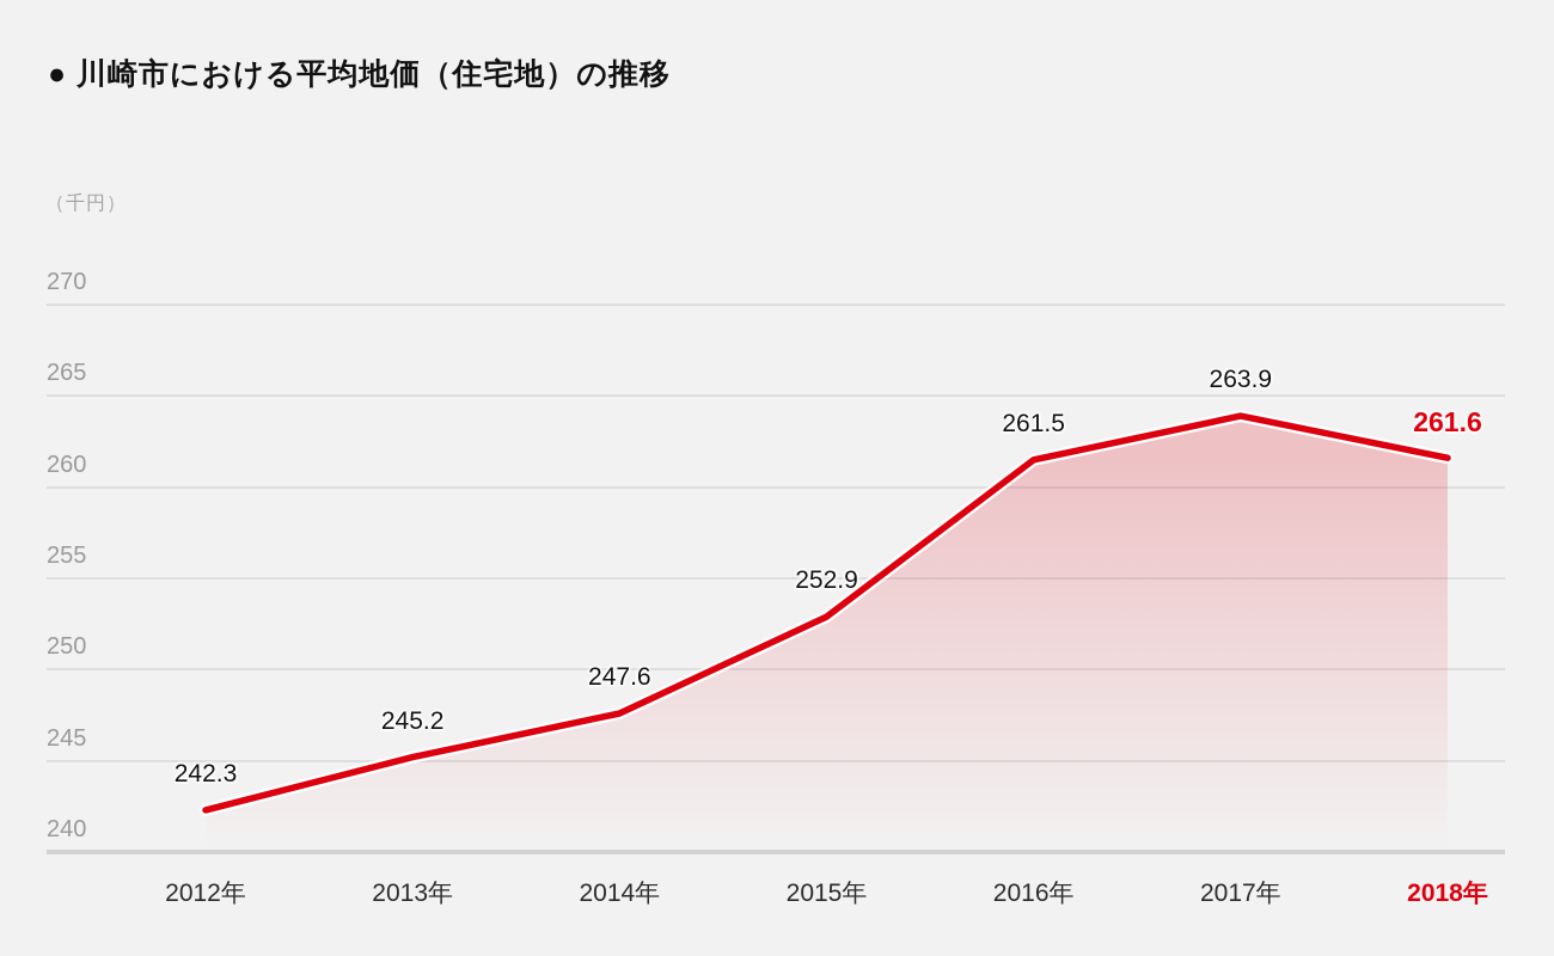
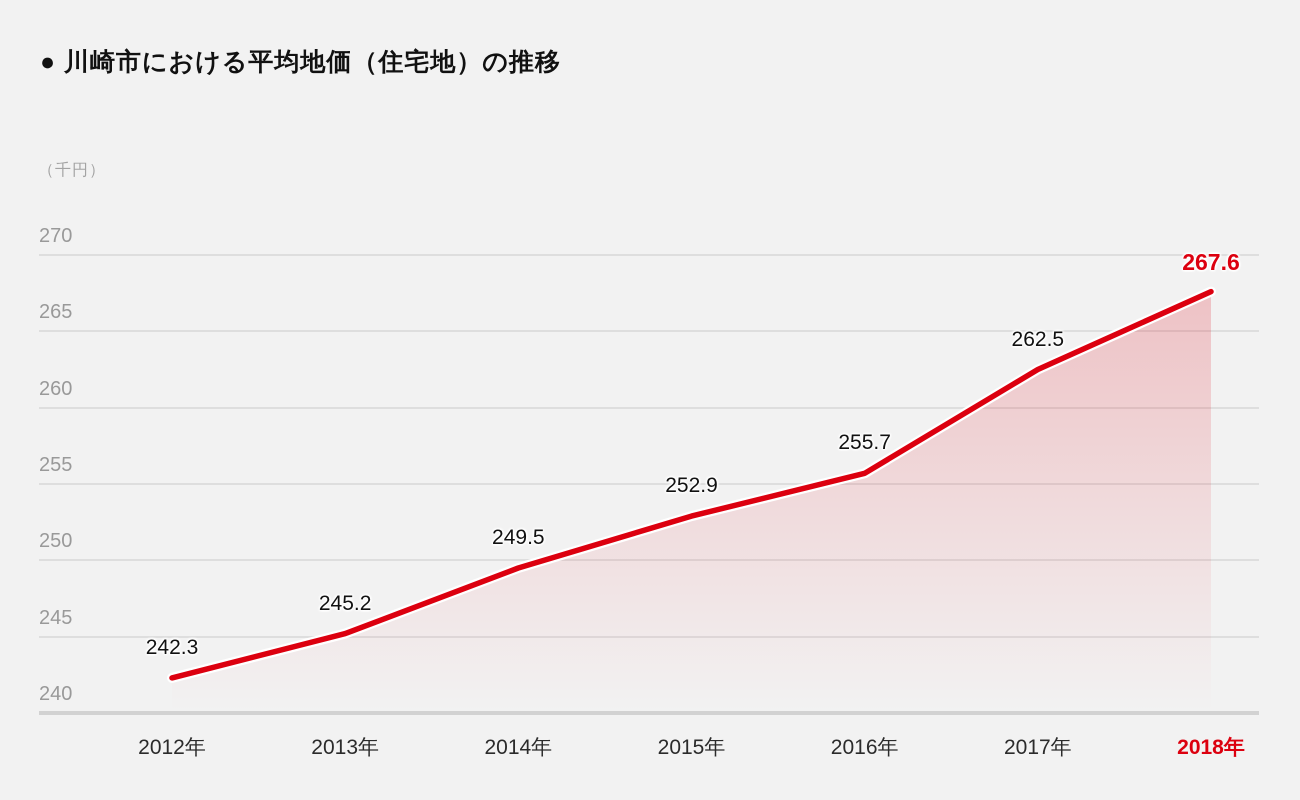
2014年: 247.6 -> 249.5
2016年: 261.5 -> 255.7
2017年: 263.9 -> 262.5
2018年: 261.6 -> 267.6
